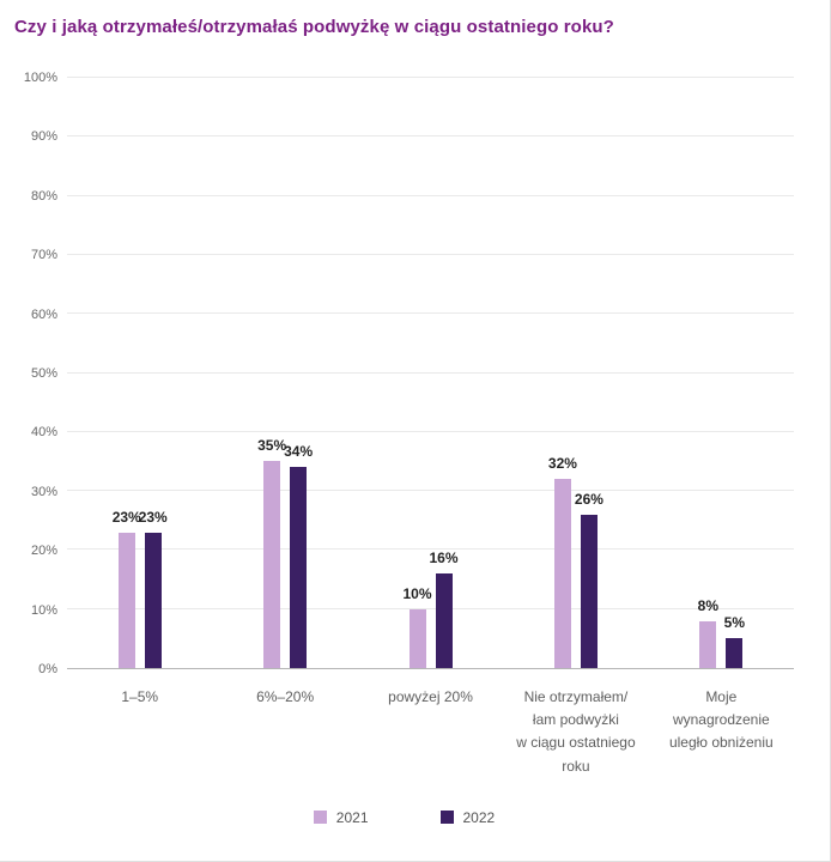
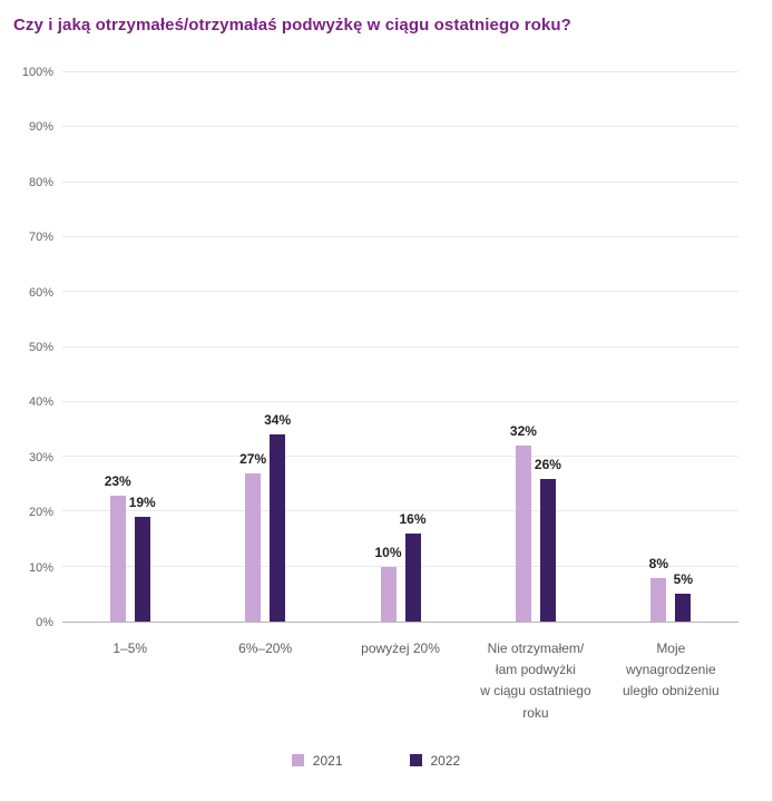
2022/1–5%: 23% -> 19%
2021/6%–20%: 35% -> 27%
